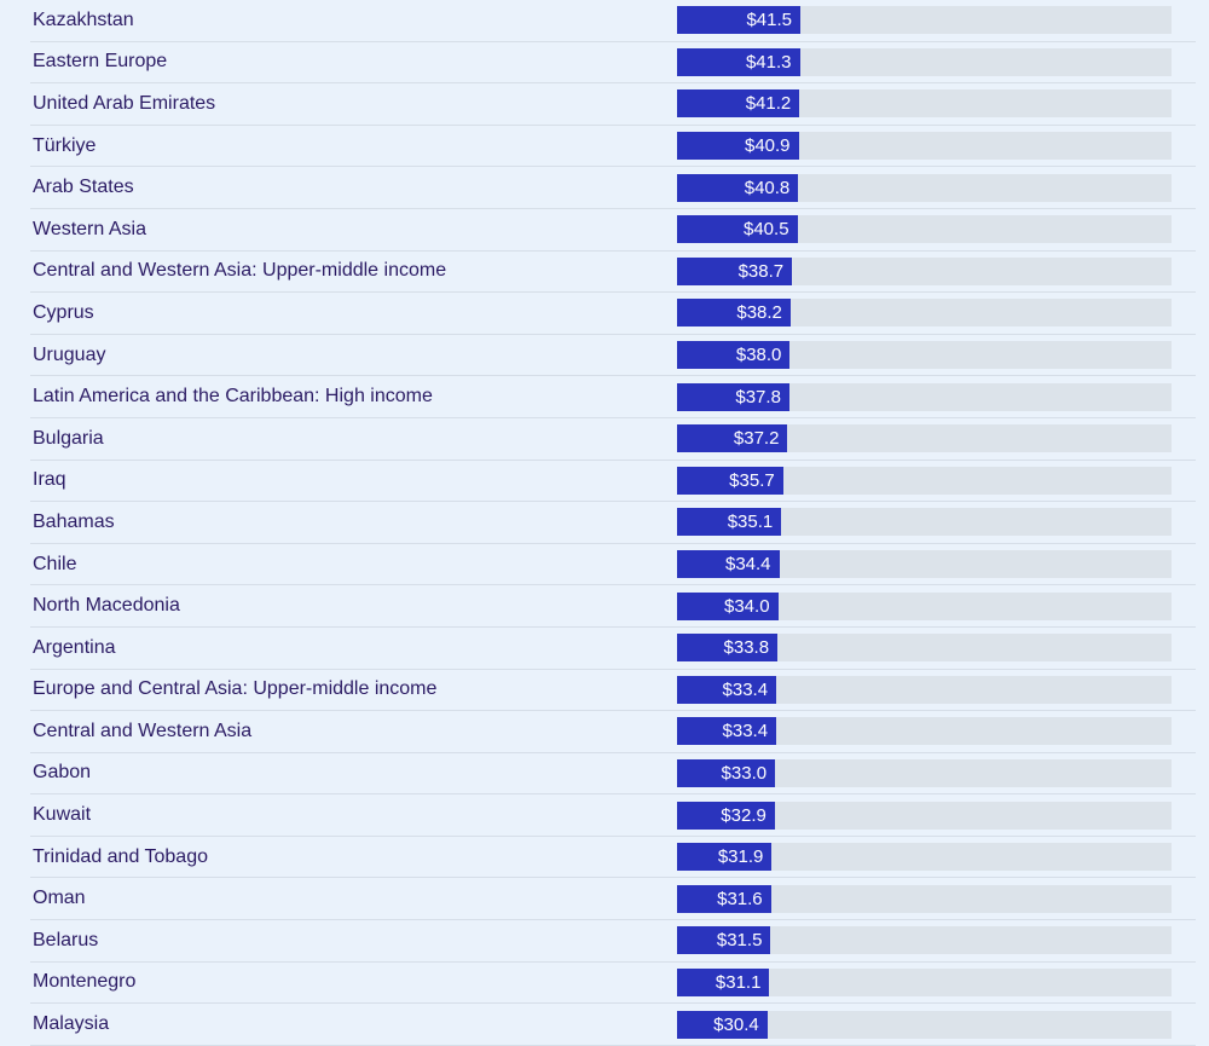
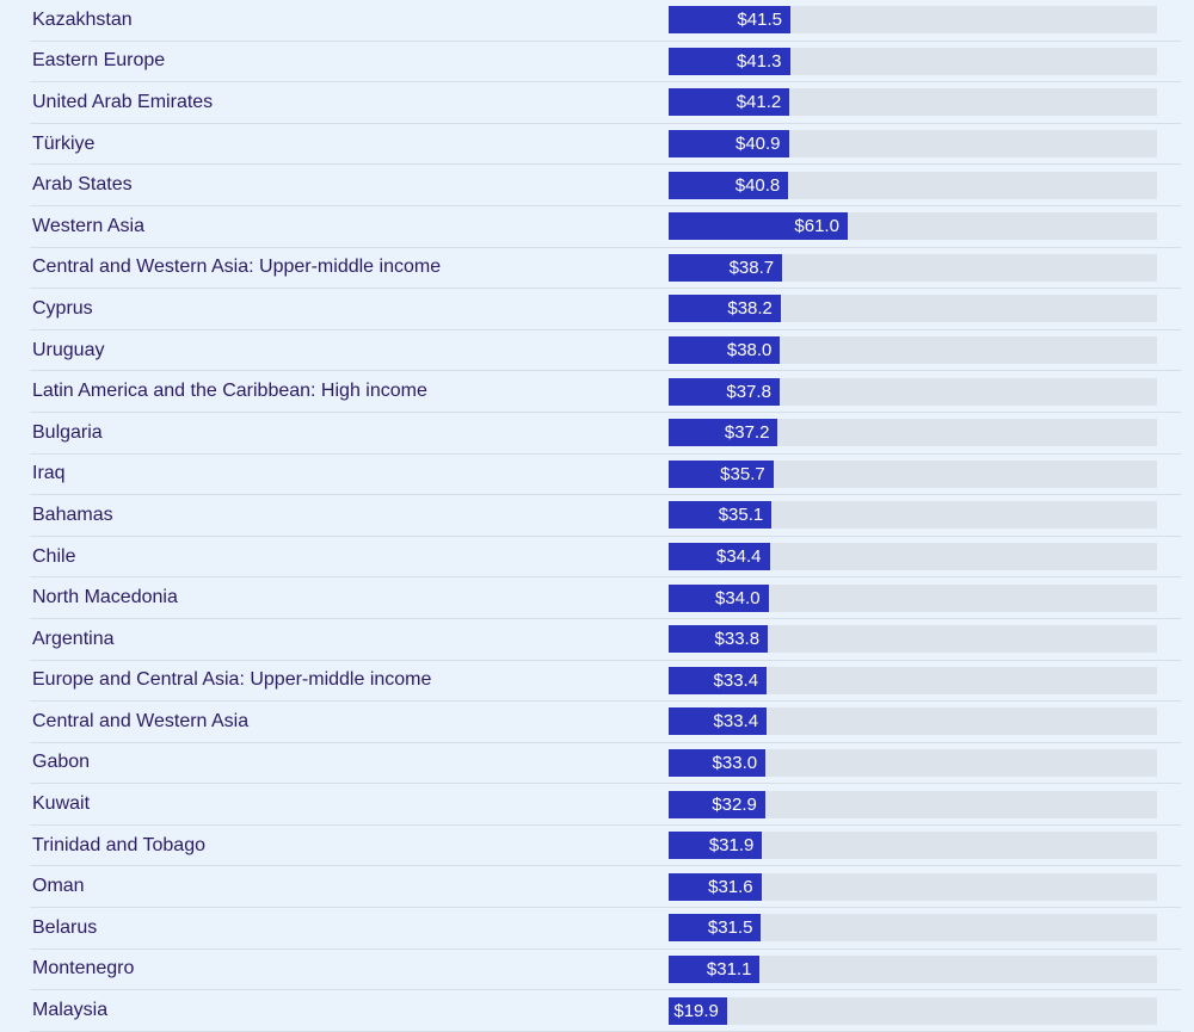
Western Asia: $40.5 -> $61.0
Malaysia: $30.4 -> $19.9
